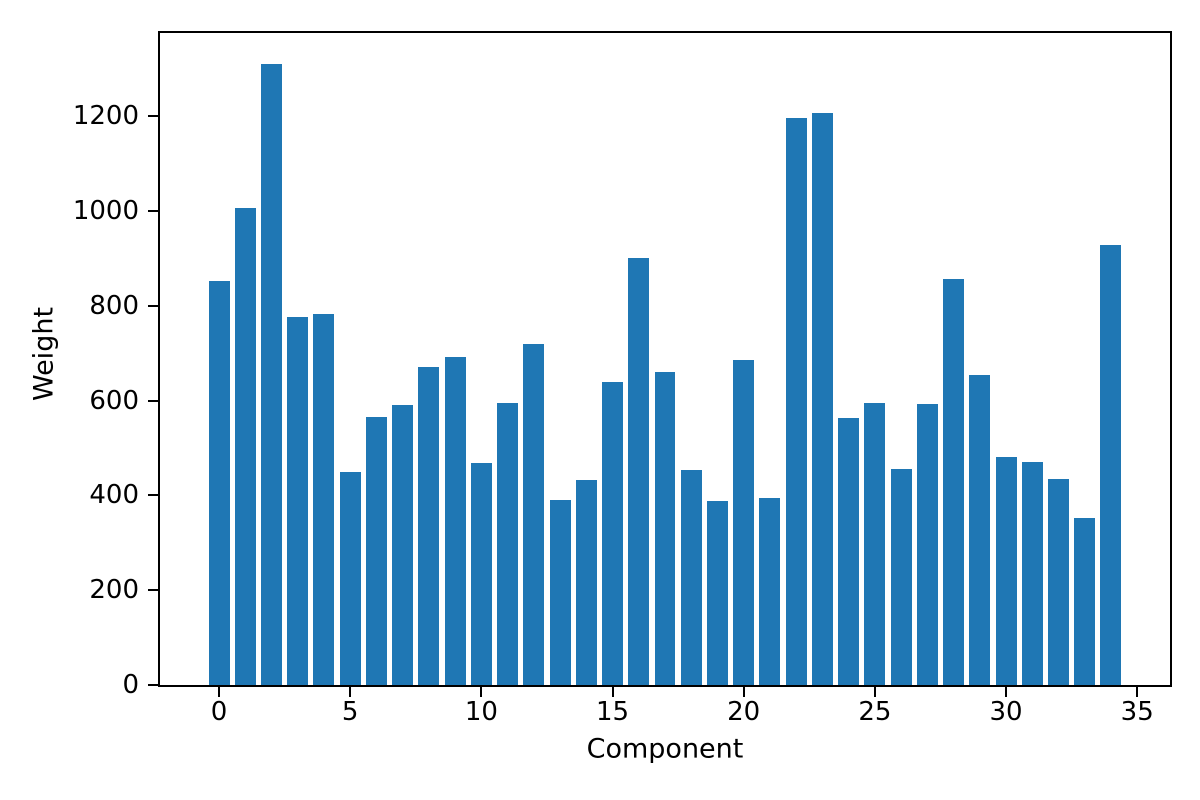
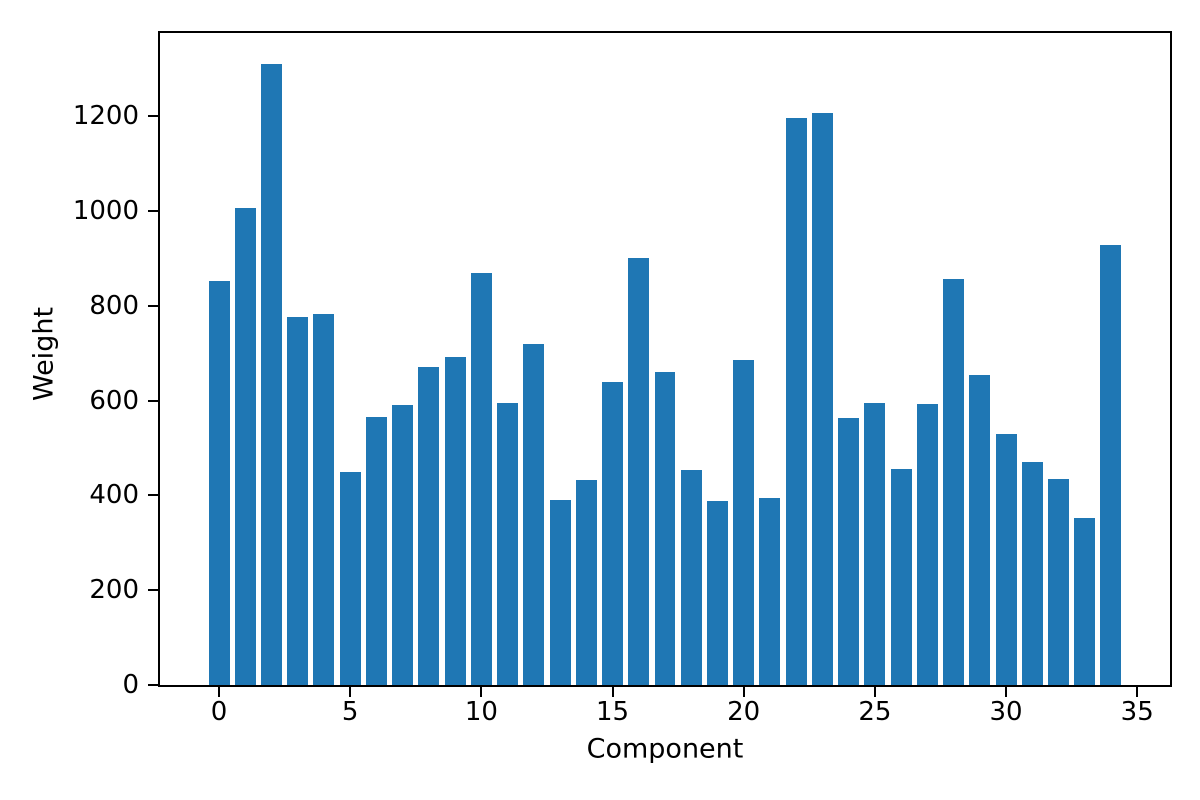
10: 470 -> 870
30: 480 -> 530
